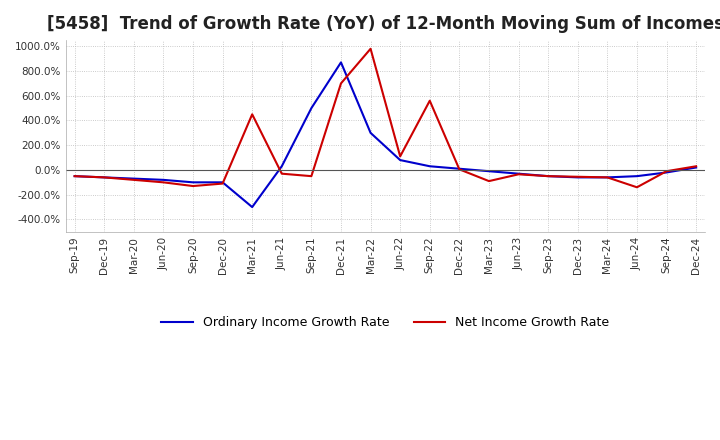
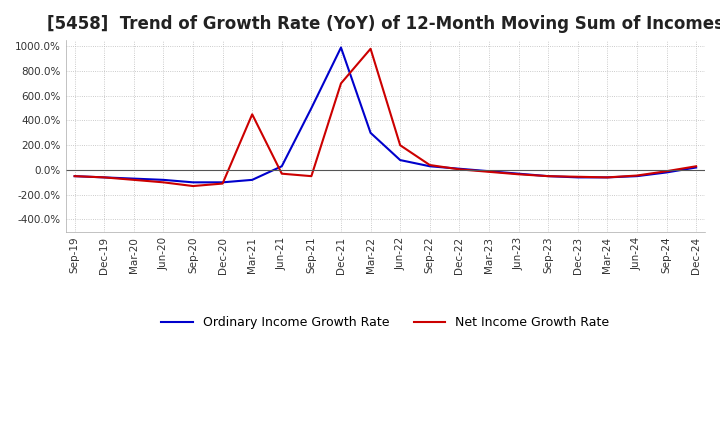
Ordinary Income Growth Rate/Mar-21: -300% -> -80%
Ordinary Income Growth Rate/Dec-21: 870% -> 990%
Net Income Growth Rate/Jun-22: 110% -> 200%
Net Income Growth Rate/Sep-22: 560% -> 40%
Net Income Growth Rate/Mar-23: -90% -> -20%
Net Income Growth Rate/Jun-24: -140% -> -40%
